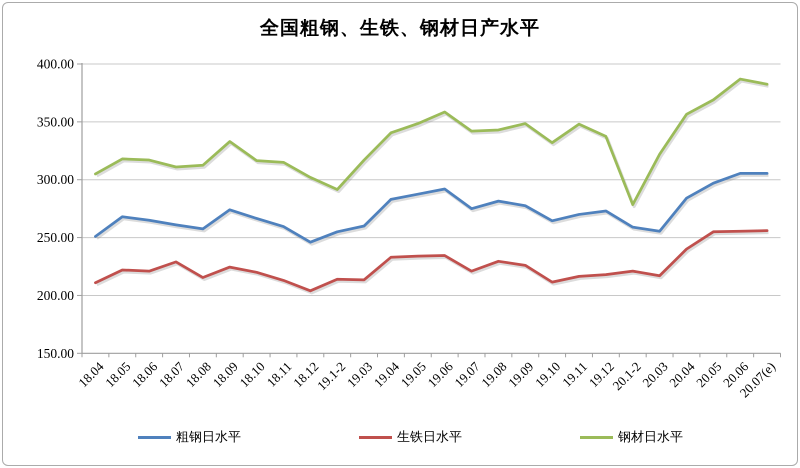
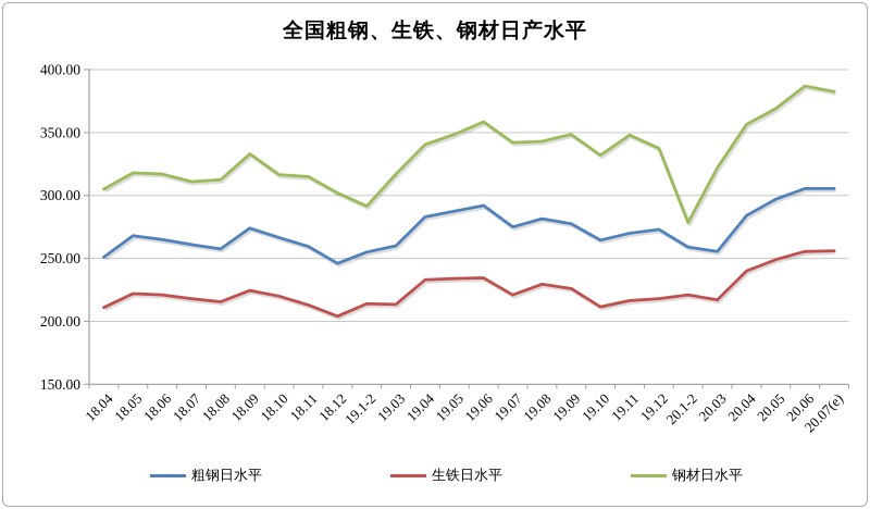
生铁日水平/18.07: 229 -> 218
生铁日水平/20.05: 255 -> 249
